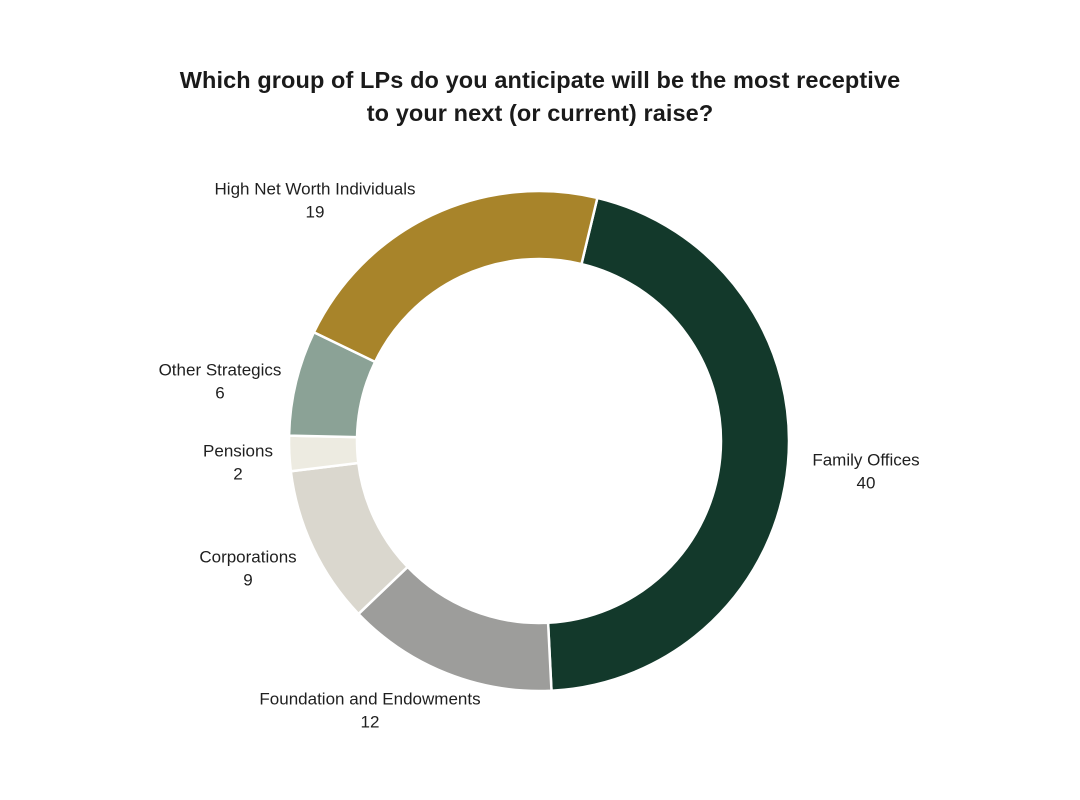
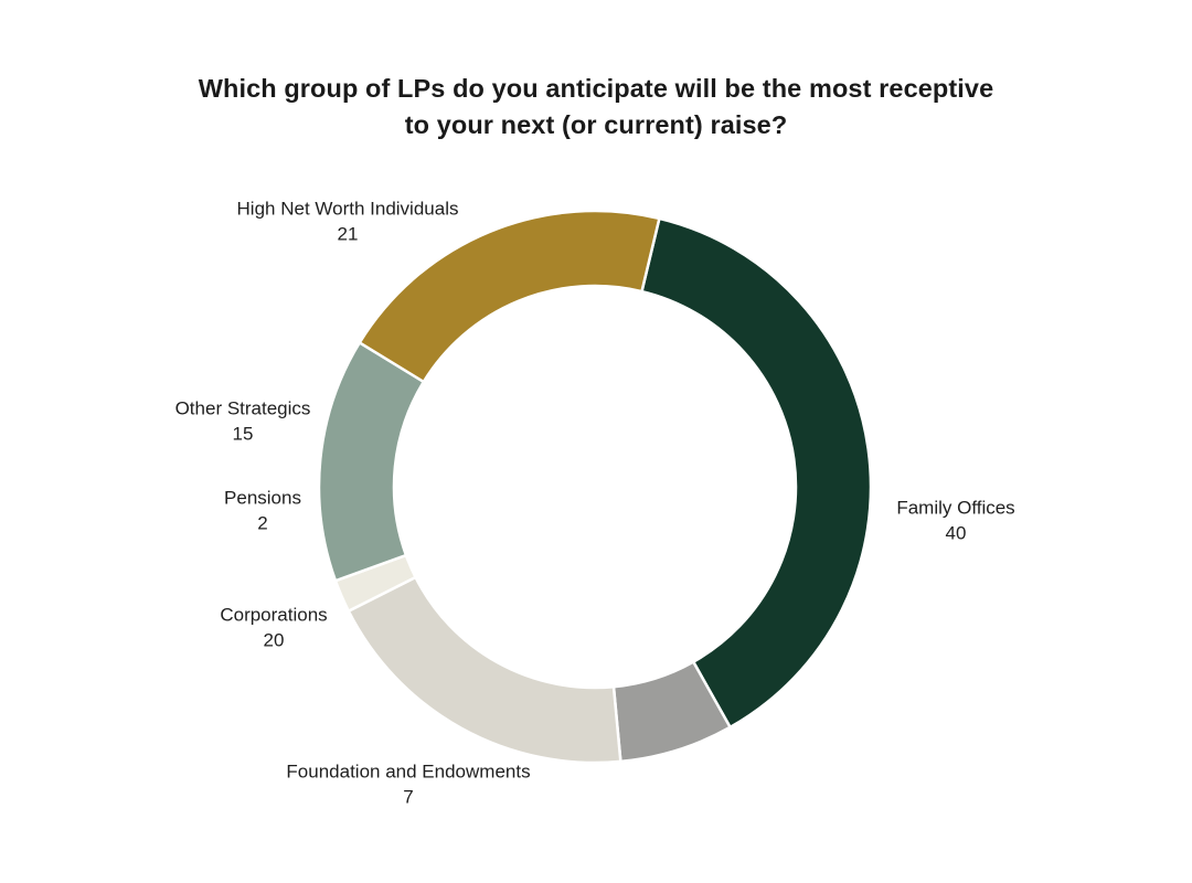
Foundation and Endowments: 12 -> 7
Corporations: 9 -> 20
Other Strategics: 6 -> 15
High Net Worth Individuals: 19 -> 21
